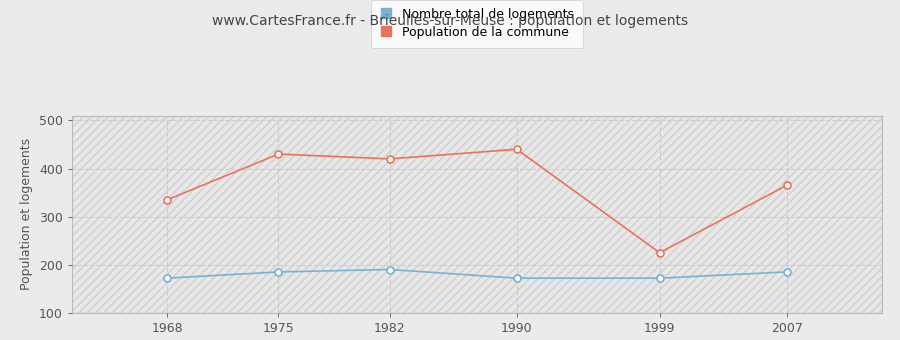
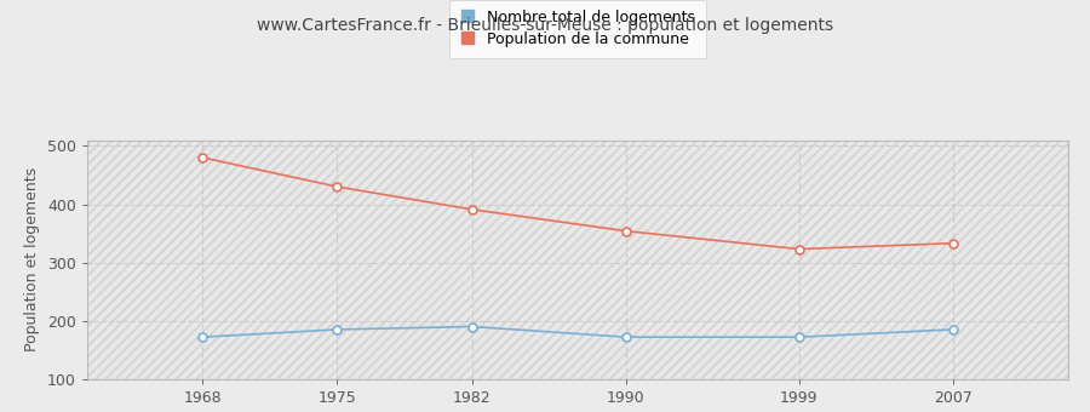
Population de la commune/1968: 335 -> 480
Population de la commune/1982: 420 -> 391
Population de la commune/1990: 440 -> 354
Population de la commune/1999: 225 -> 323
Population de la commune/2007: 365 -> 333
